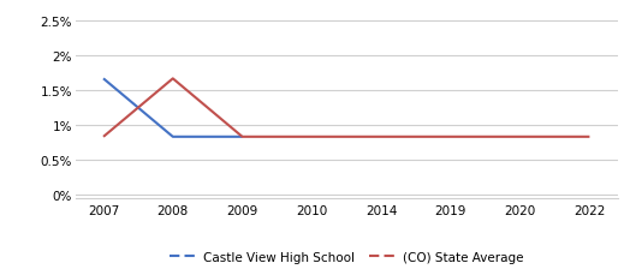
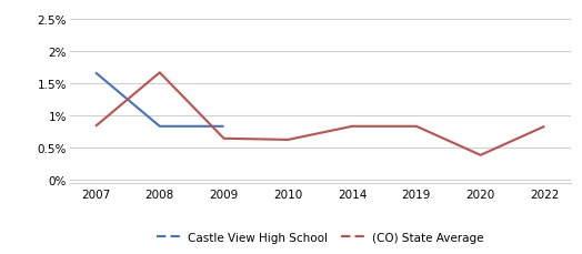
(CO) State Average/2009: 0.83% -> 0.64%
(CO) State Average/2010: 0.83% -> 0.62%
(CO) State Average/2020: 0.83% -> 0.38%
